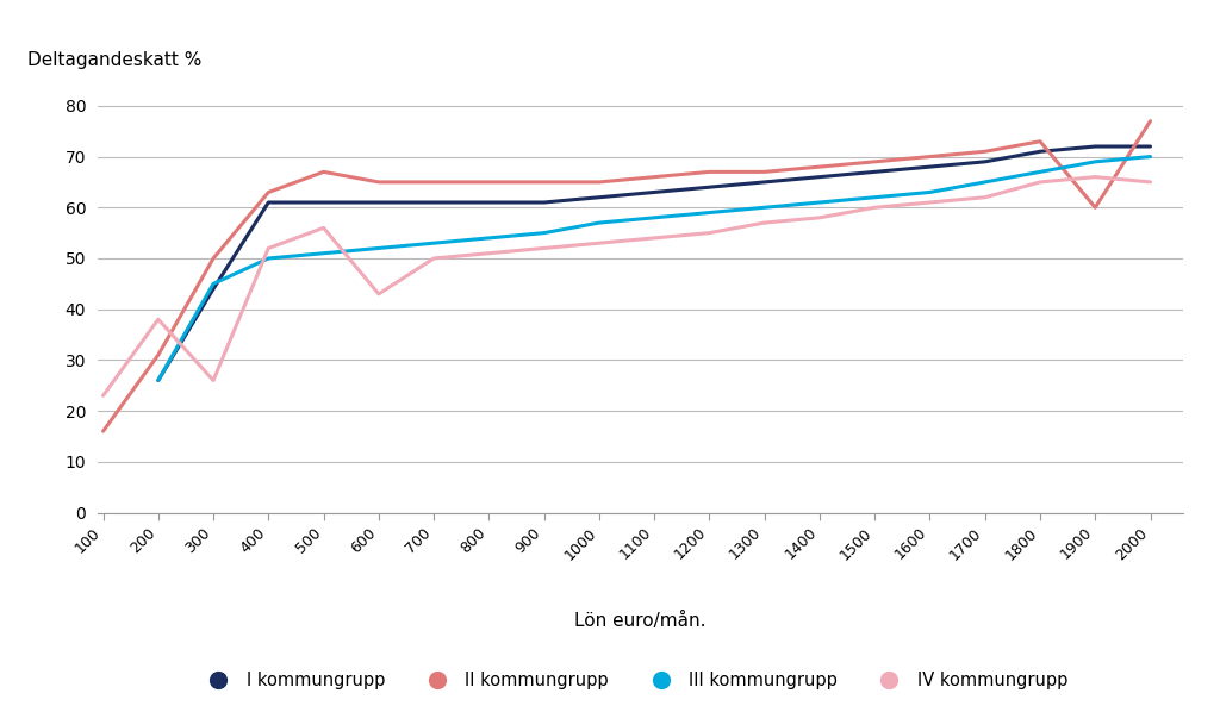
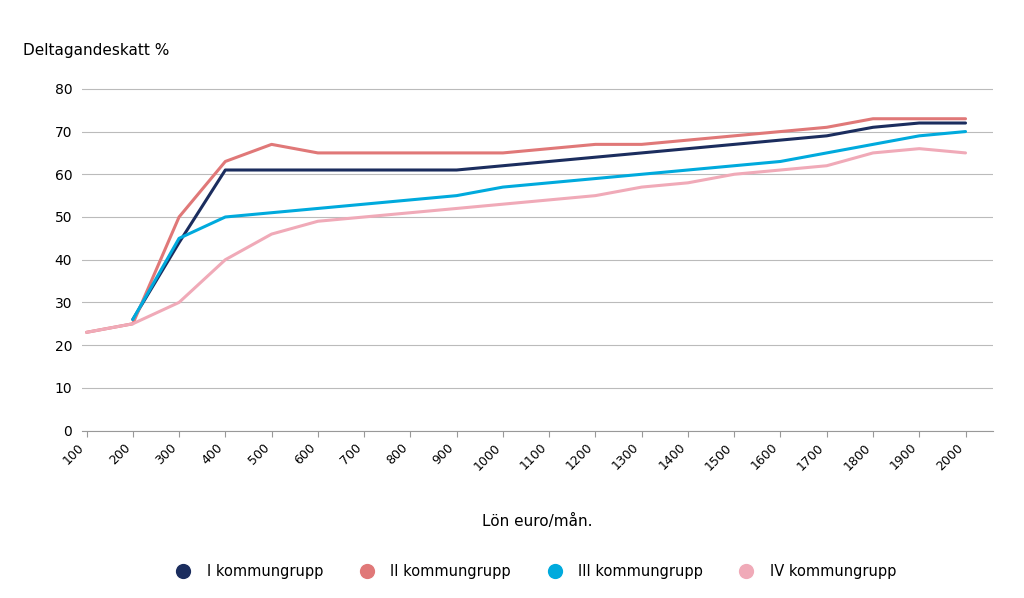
II kommungrupp/100: 16 -> 23
II kommungrupp/200: 31 -> 25
IV kommungrupp/200: 38 -> 25
IV kommungrupp/300: 26 -> 30
IV kommungrupp/400: 52 -> 40
IV kommungrupp/500: 56 -> 46
IV kommungrupp/600: 43 -> 49
II kommungrupp/1900: 60 -> 73
II kommungrupp/2000: 77 -> 73
